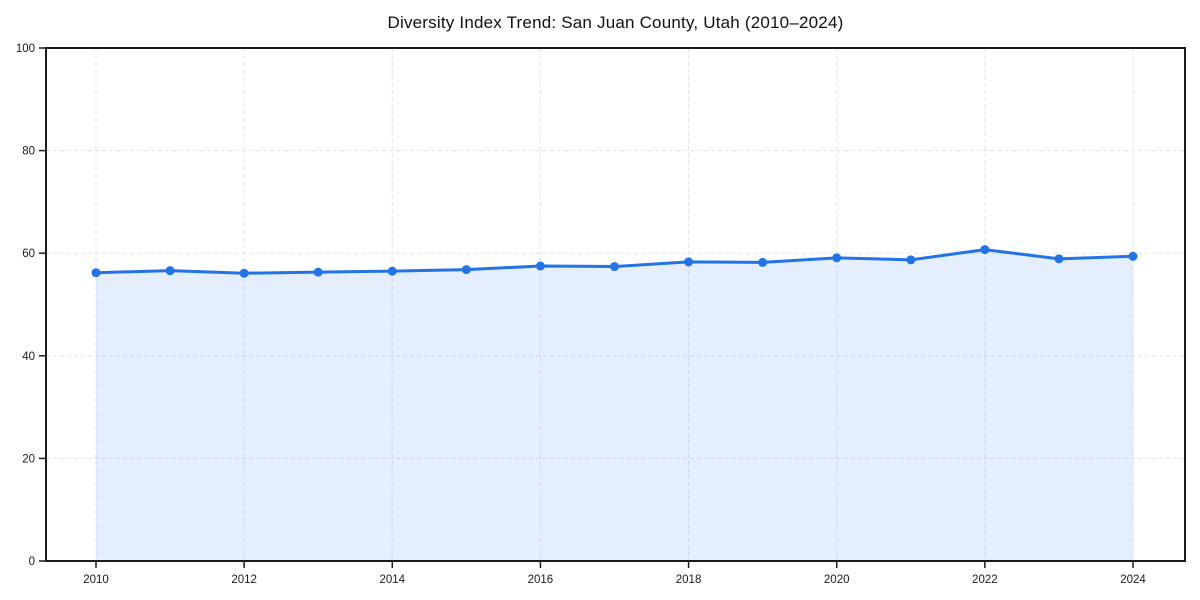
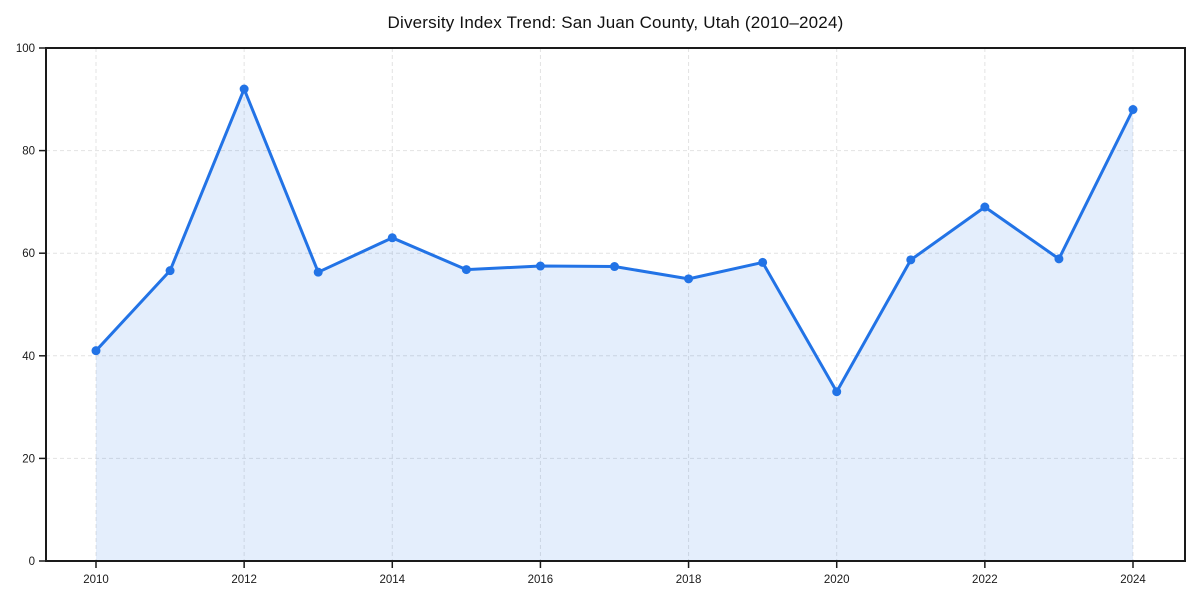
2010: 56 -> 41
2012: 56 -> 92
2014: 56 -> 63
2018: 58 -> 55
2020: 59 -> 33
2022: 61 -> 69
2024: 59 -> 88
